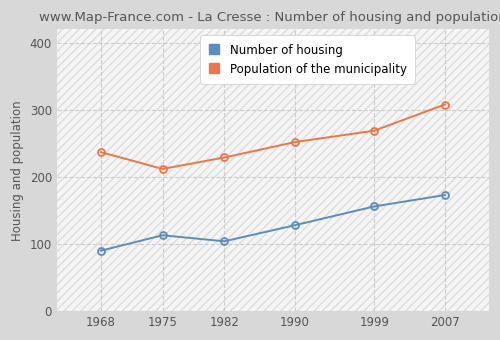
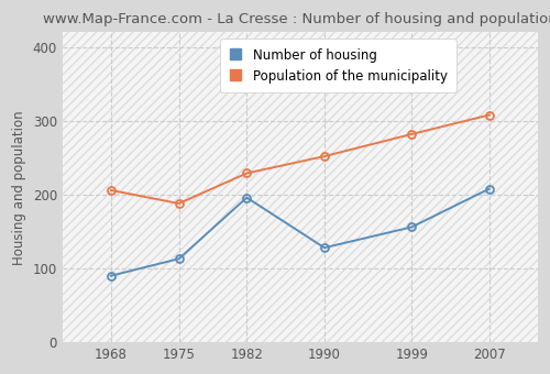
Population of the municipality/1968: 237 -> 206
Population of the municipality/1975: 212 -> 188
Number of housing/1982: 104 -> 196
Population of the municipality/1999: 269 -> 282
Number of housing/2007: 173 -> 208
